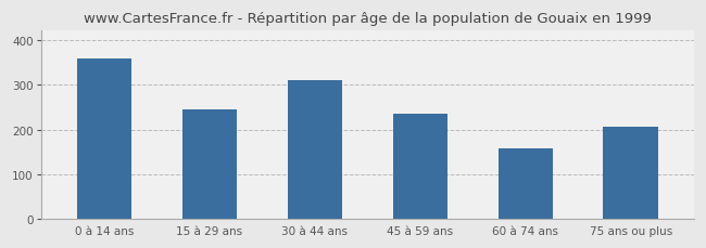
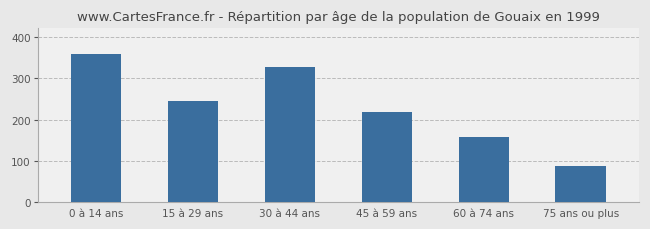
30 à 44 ans: 310 -> 328
45 à 59 ans: 235 -> 217
75 ans ou plus: 205 -> 88
